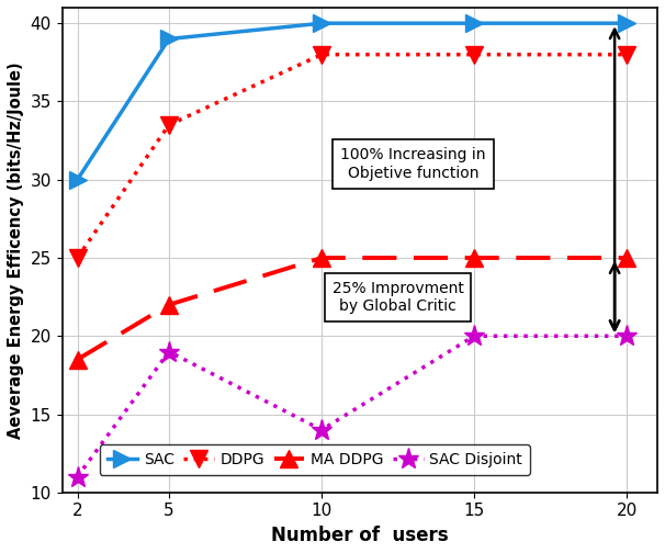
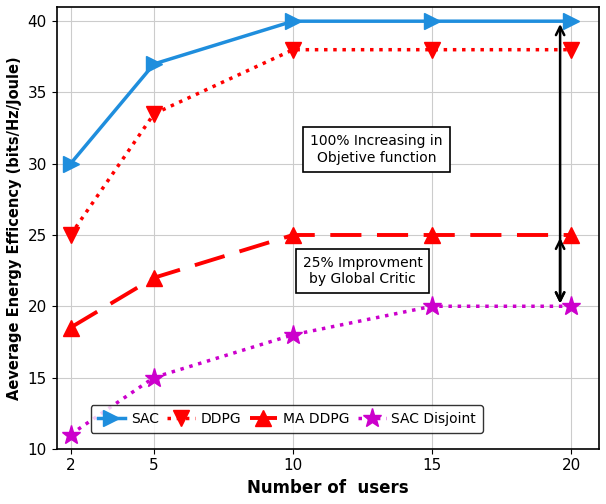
SAC/5: 39 -> 37
SAC Disjoint/5: 19 -> 15
SAC Disjoint/10: 14 -> 18
